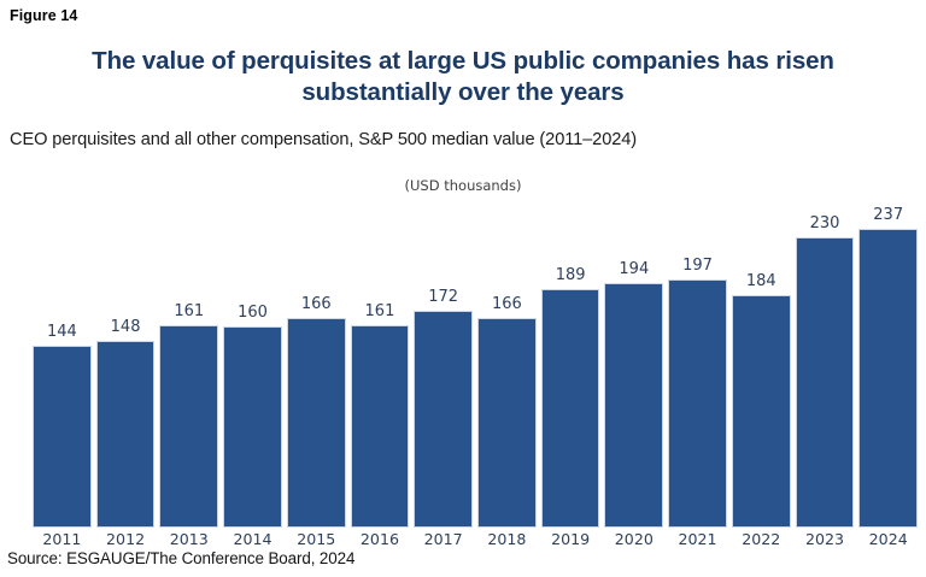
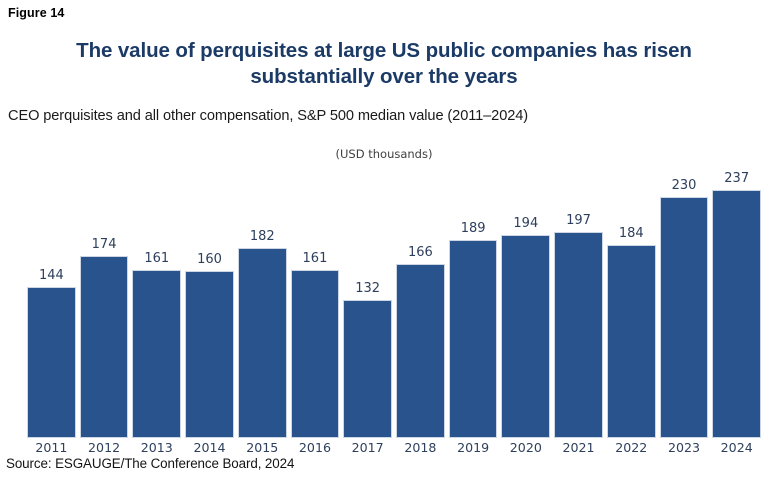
2012: 148 -> 174
2015: 166 -> 182
2017: 172 -> 132
